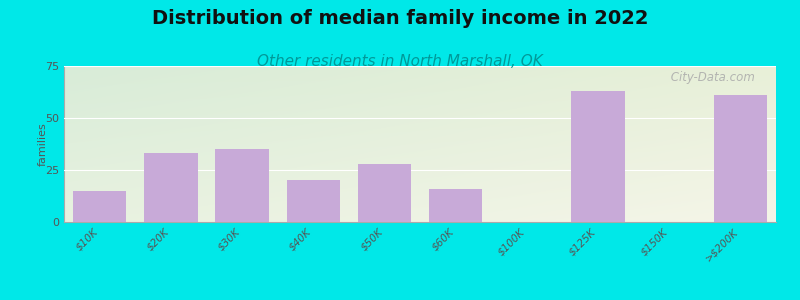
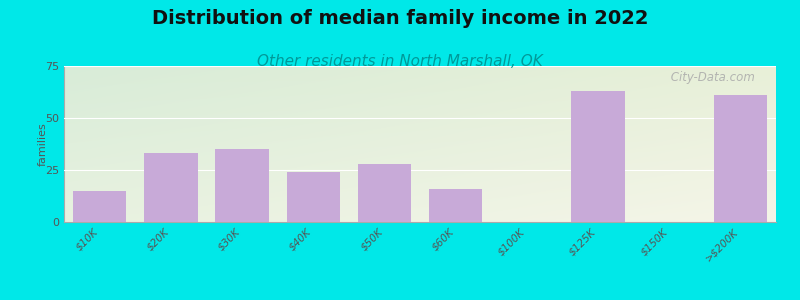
$40K: 20 -> 24
